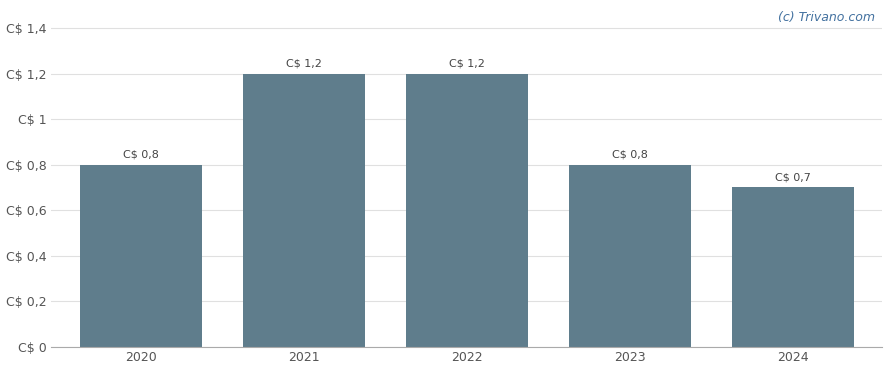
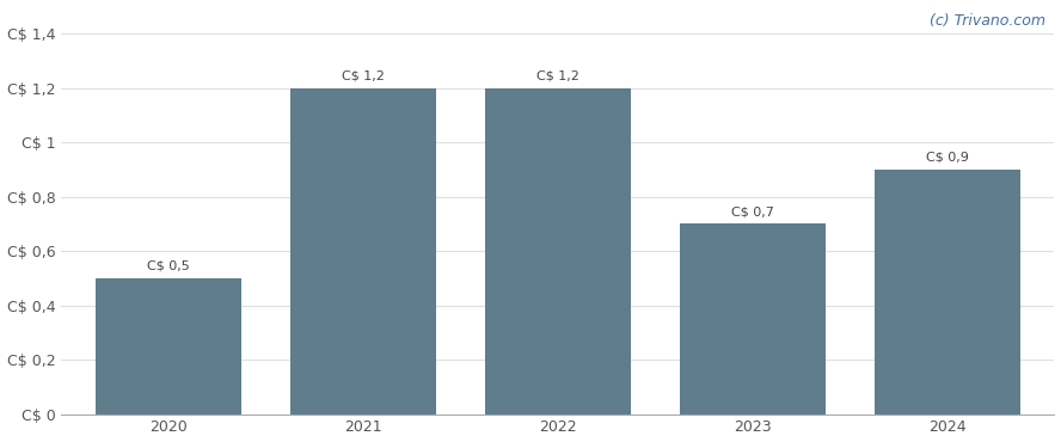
2020: 0,8 -> 0,5
2023: 0,8 -> 0,7
2024: 0,7 -> 0,9
